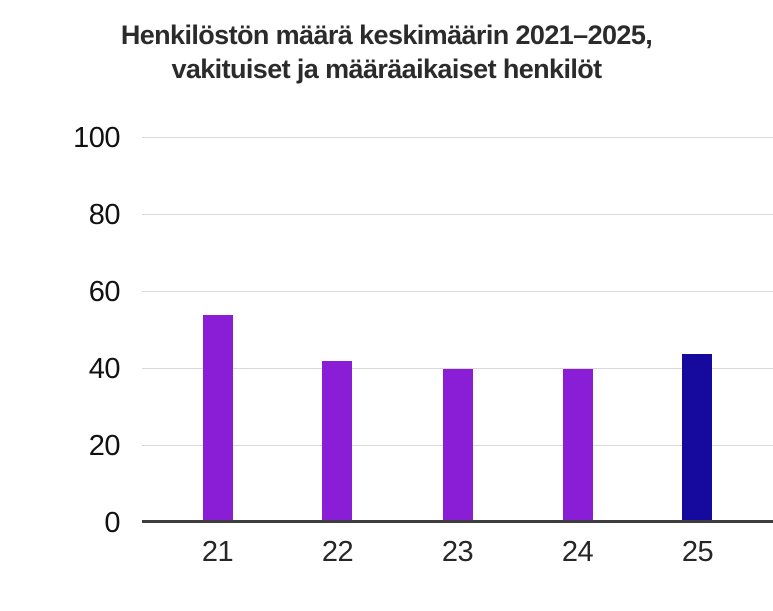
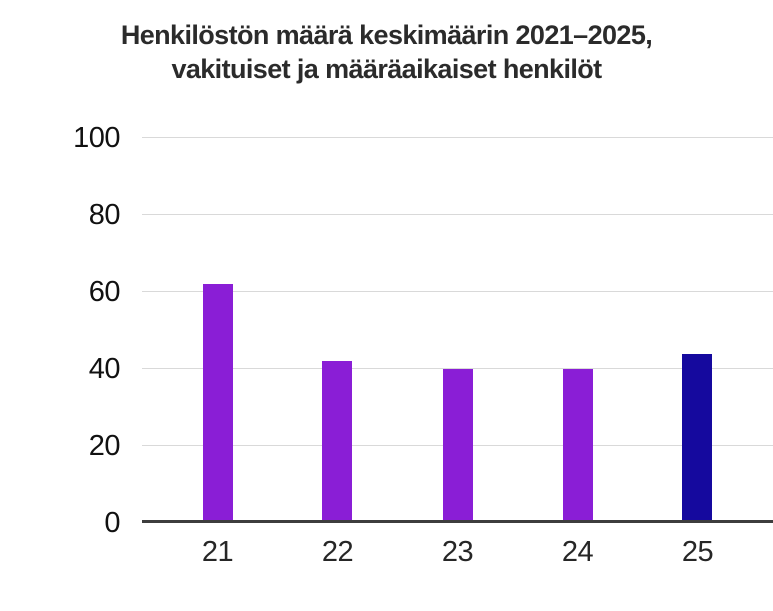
21: 54 -> 62
